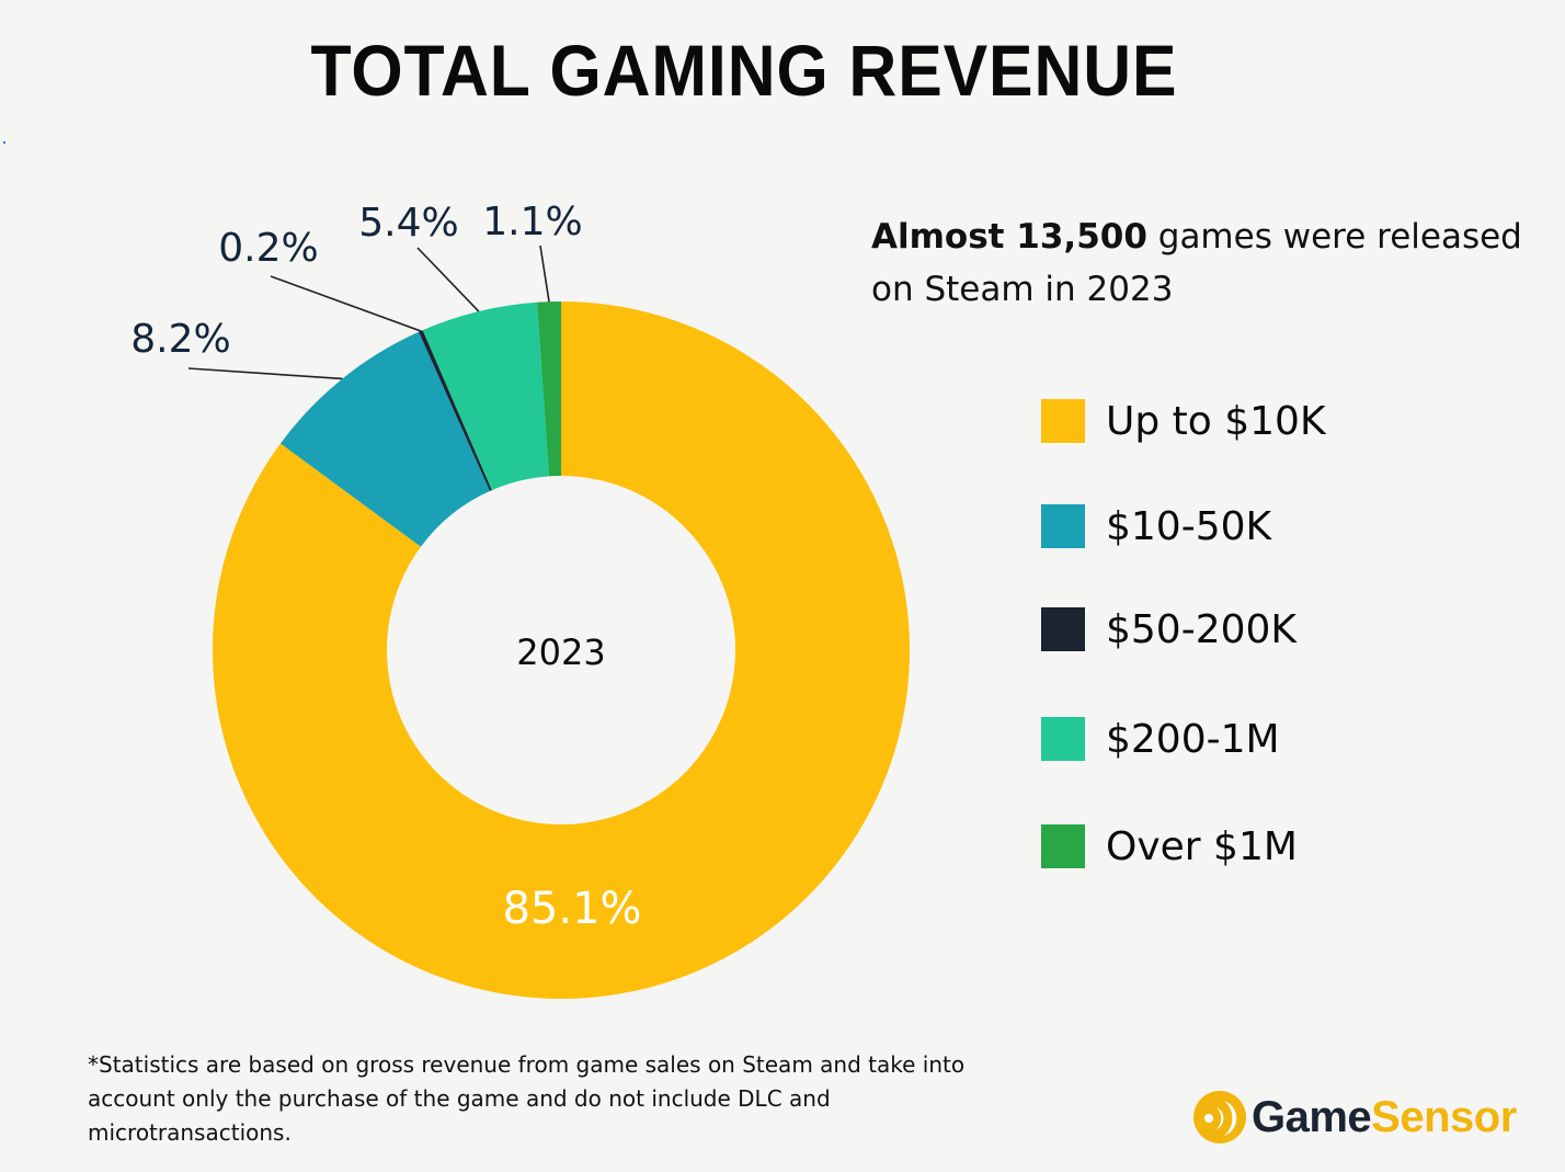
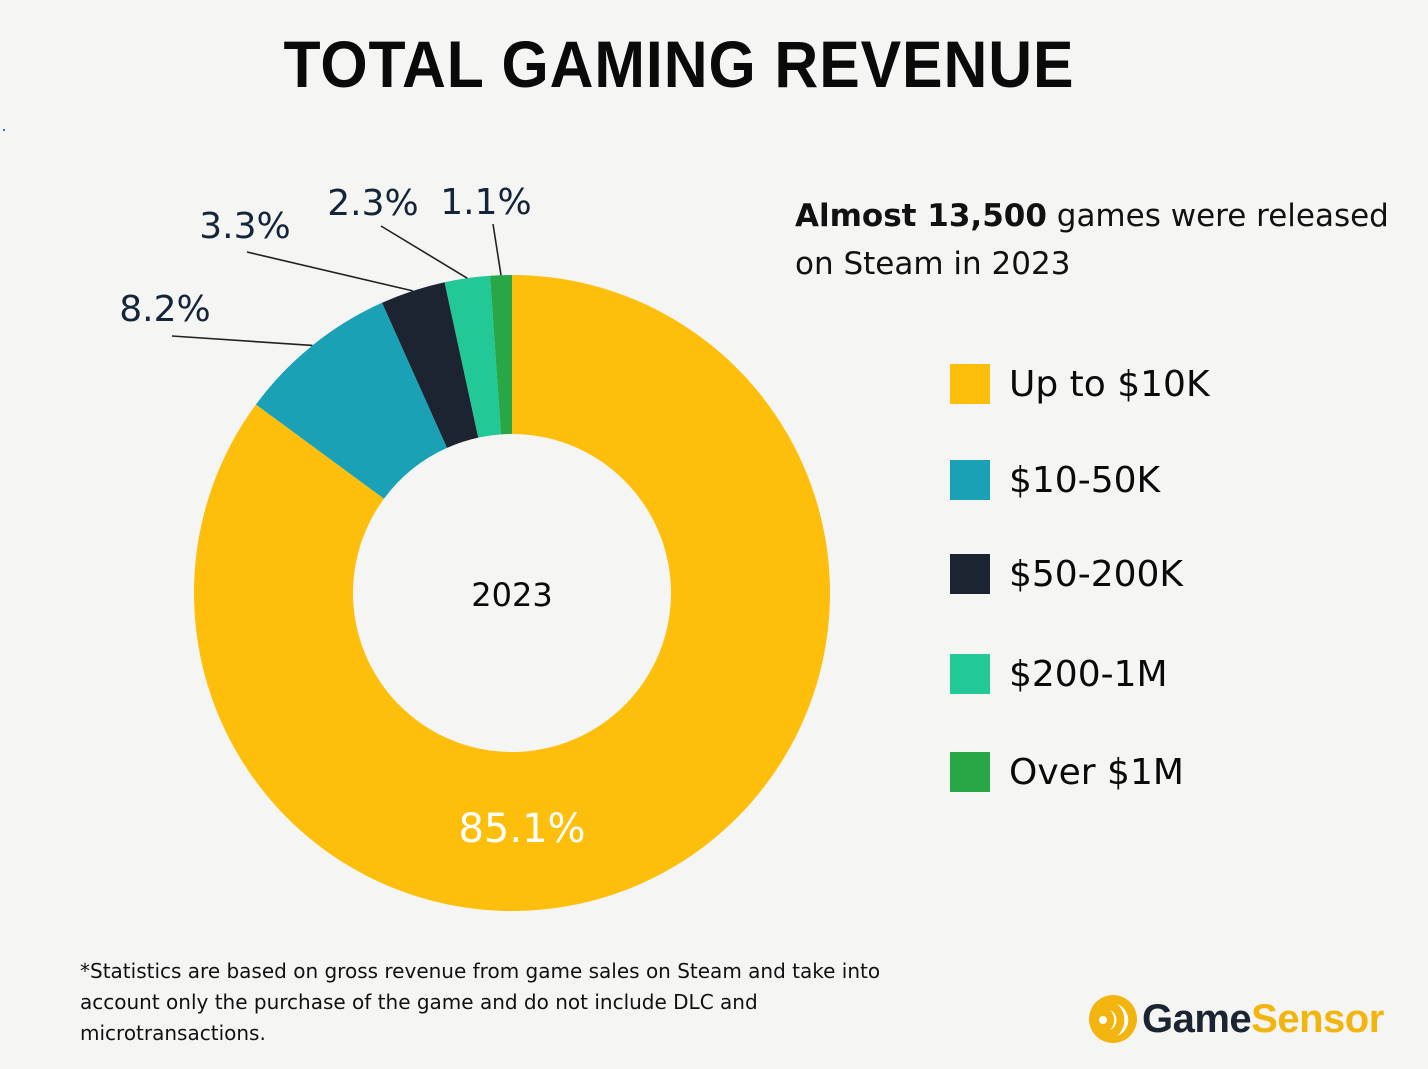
$50-200K: 0.2% -> 3.3%
$200-1M: 5.4% -> 2.3%
